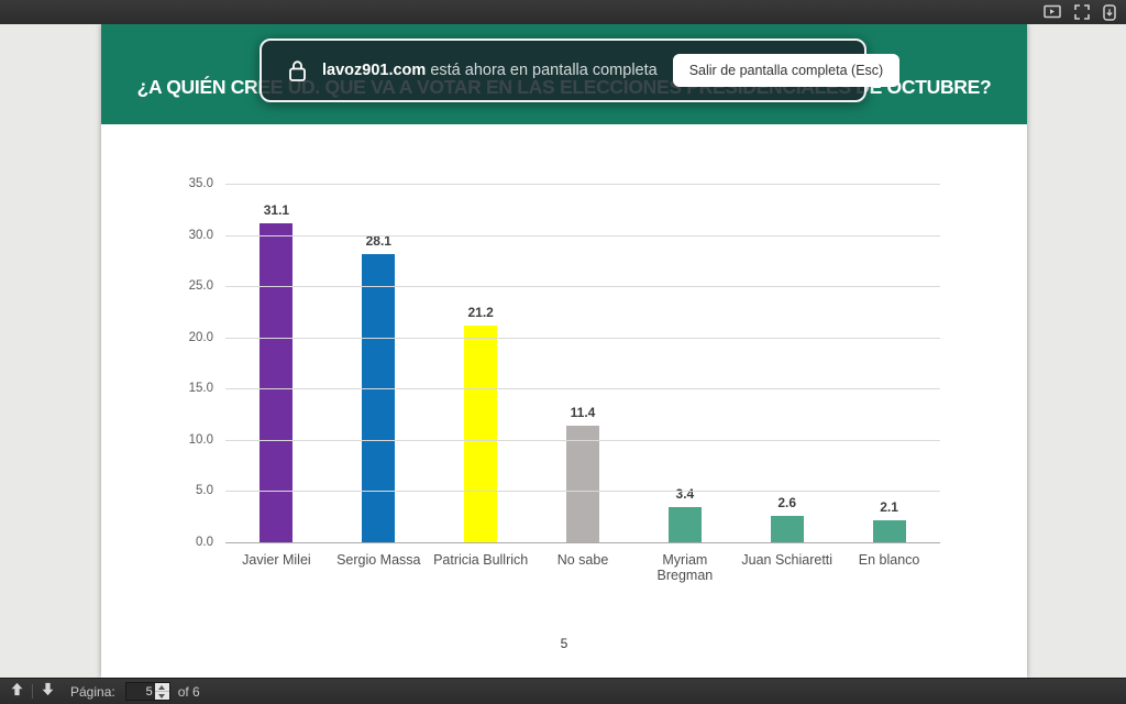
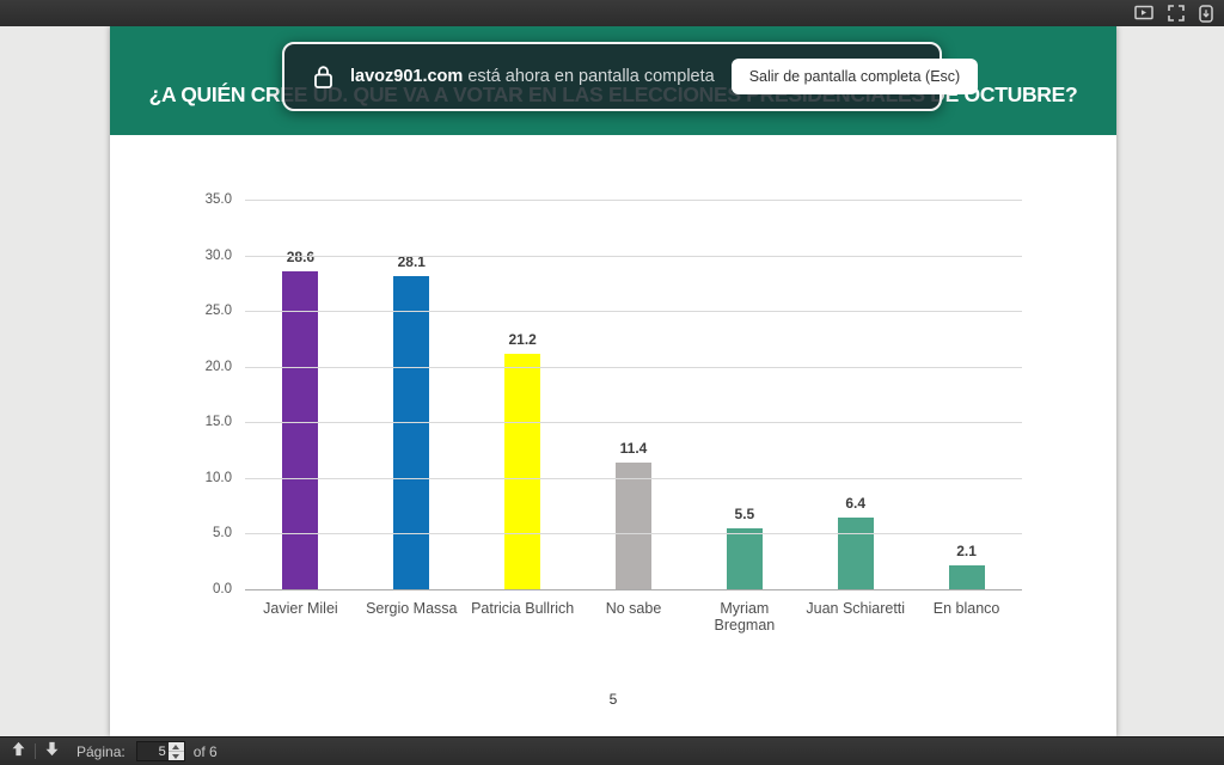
Javier Milei: 31.1 -> 28.6
Myriam Bregman: 3.4 -> 5.5
Juan Schiaretti: 2.6 -> 6.4
